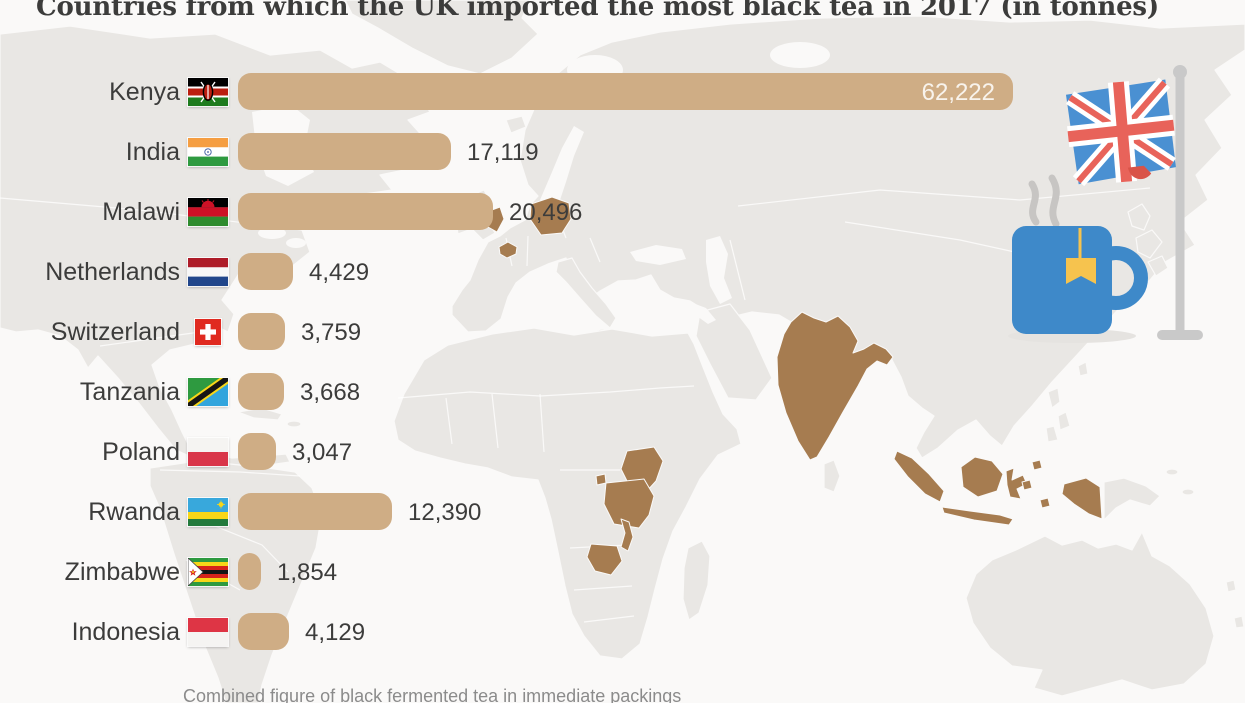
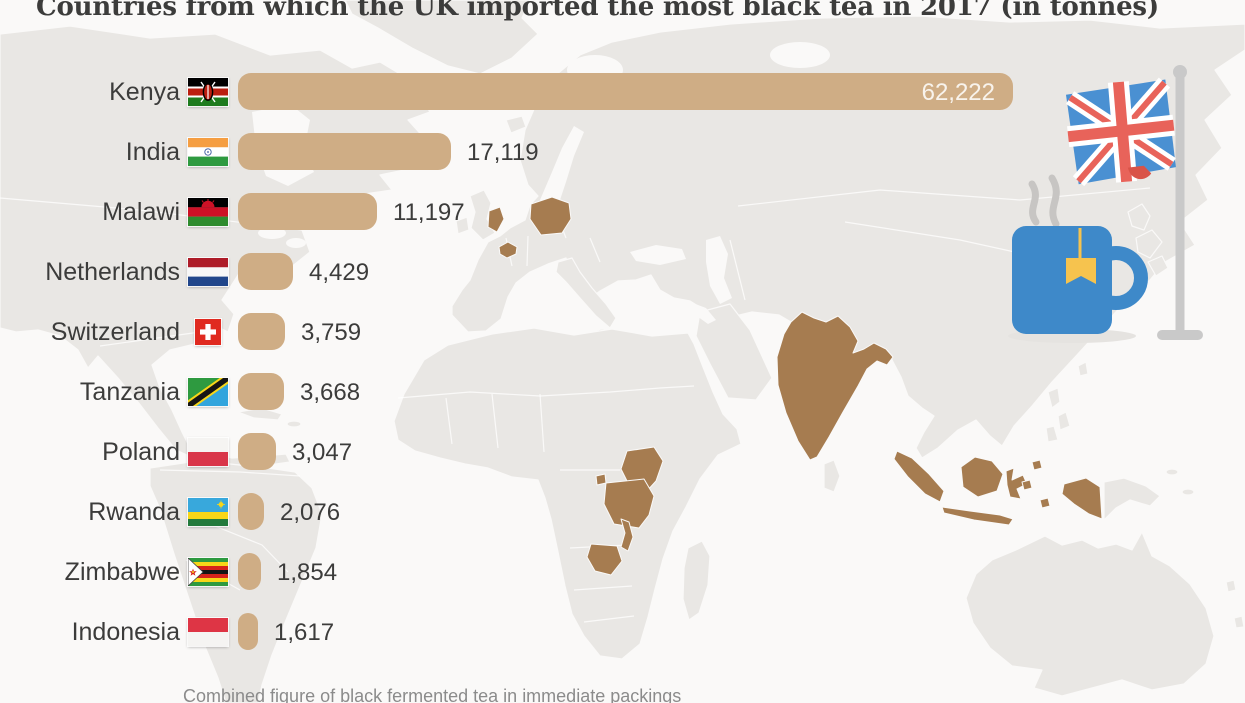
Malawi: 20,496 -> 11,197
Rwanda: 12,390 -> 2,076
Indonesia: 4,129 -> 1,617
